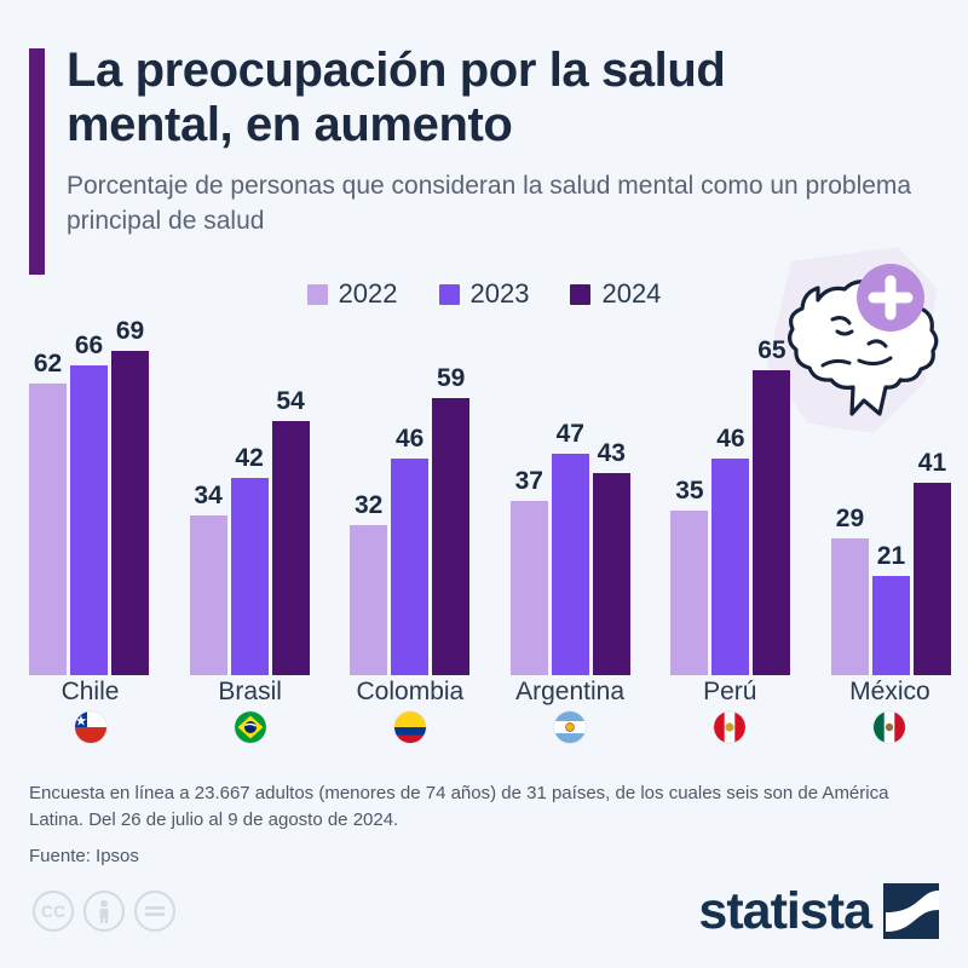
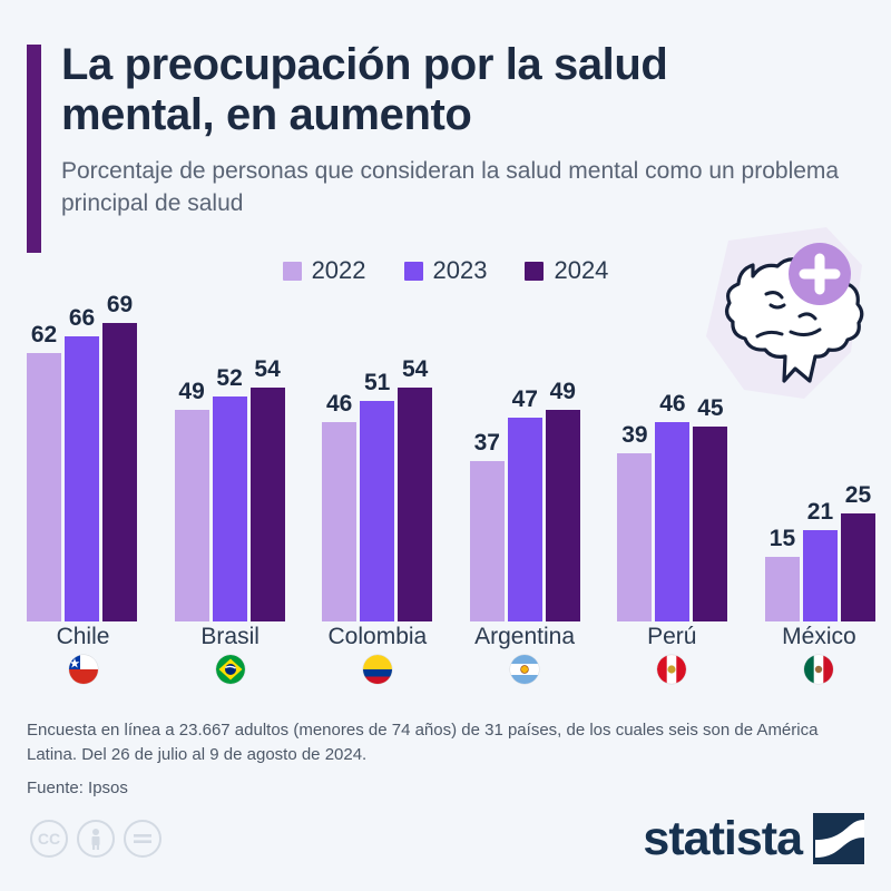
2022/Brasil: 34 -> 49
2023/Brasil: 42 -> 52
2022/Colombia: 32 -> 46
2023/Colombia: 46 -> 51
2024/Colombia: 59 -> 54
2024/Argentina: 43 -> 49
2022/Perú: 35 -> 39
2024/Perú: 65 -> 45
2022/México: 29 -> 15
2024/México: 41 -> 25
